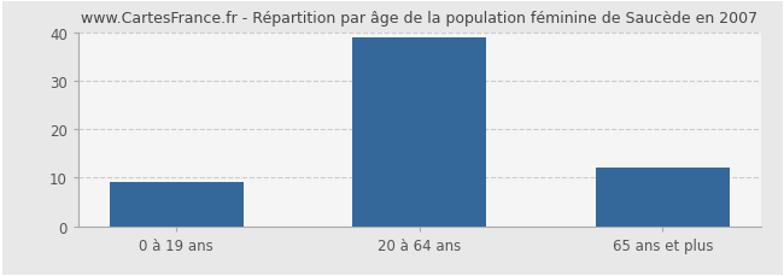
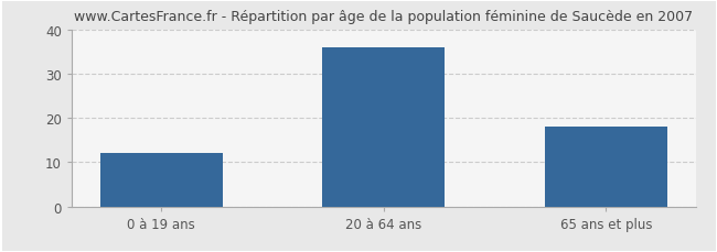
0 à 19 ans: 9 -> 12
20 à 64 ans: 39 -> 36
65 ans et plus: 12 -> 18
